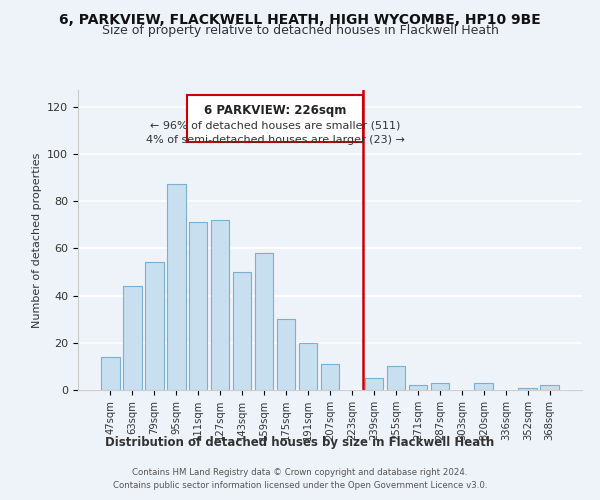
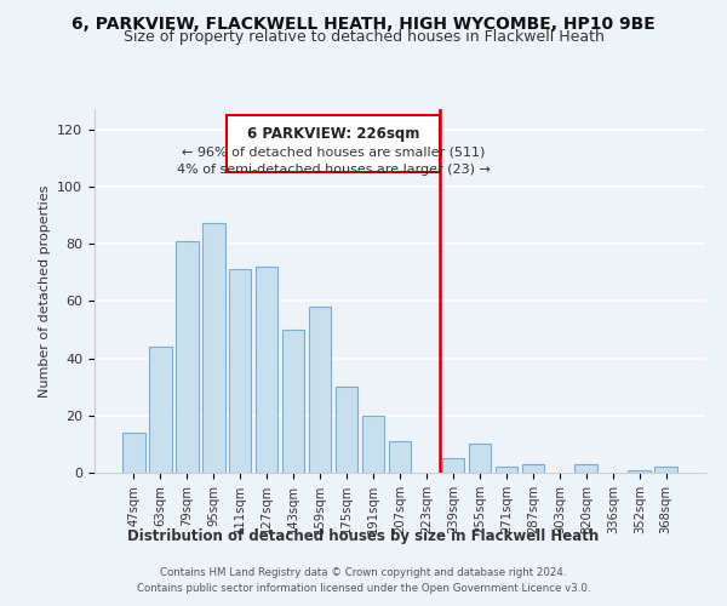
79sqm: 54 -> 81
